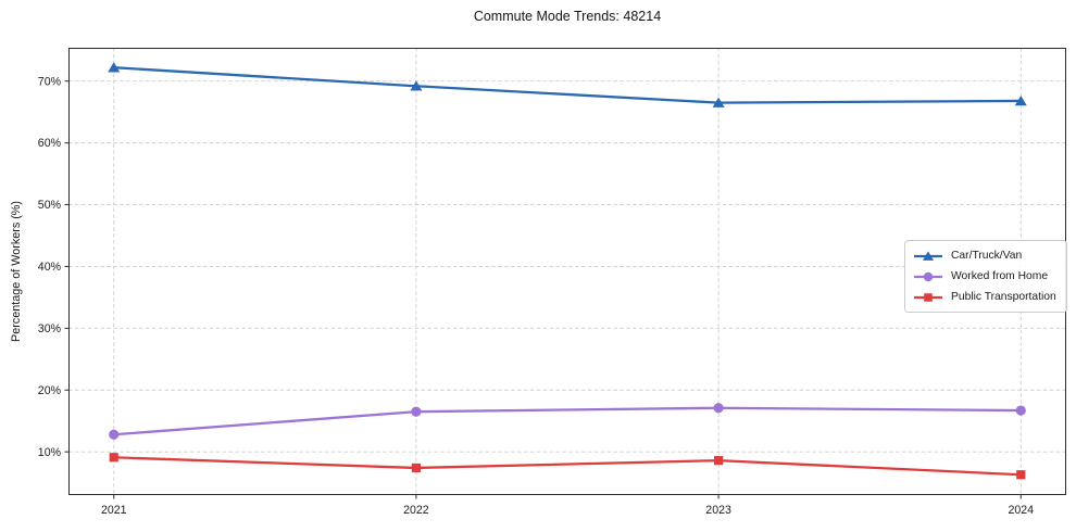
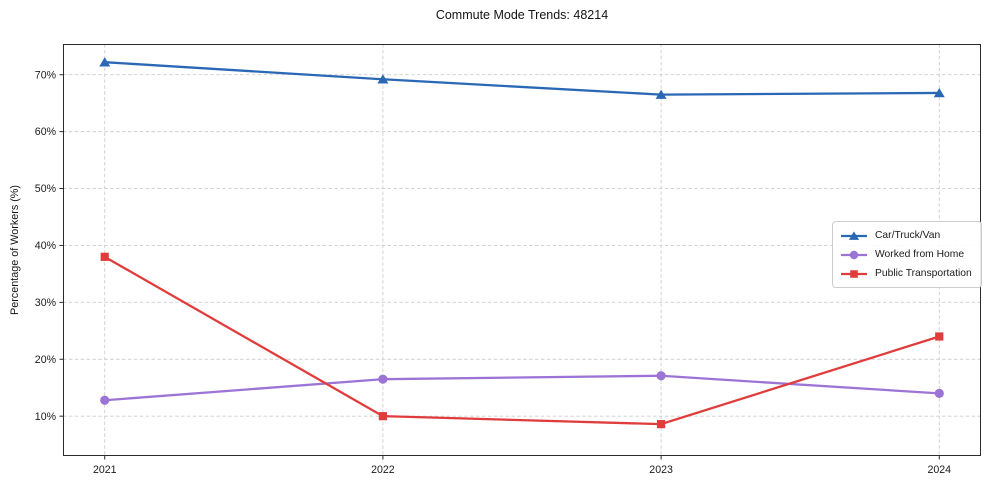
Public Transportation/2021: 9% -> 38%
Public Transportation/2022: 7% -> 10%
Worked from Home/2024: 17% -> 14%
Public Transportation/2024: 6% -> 24%
